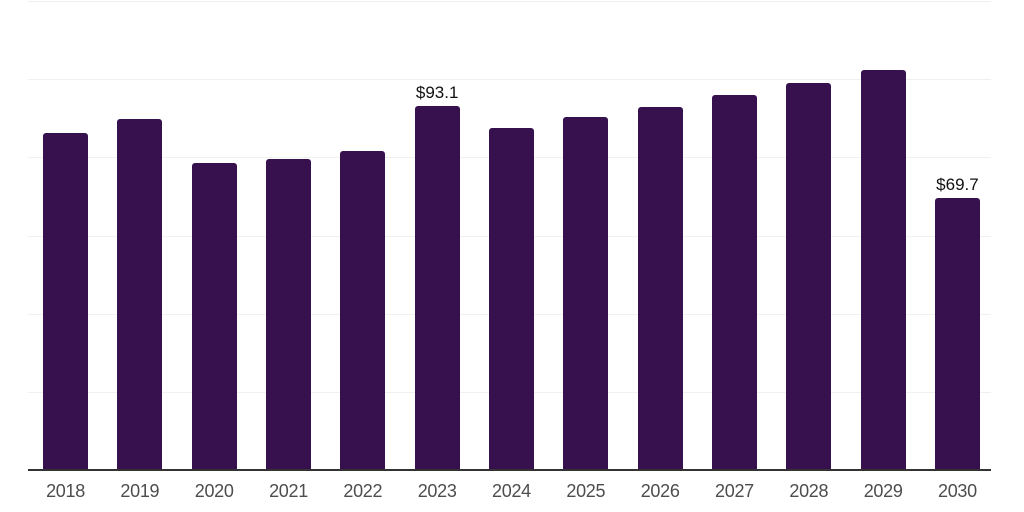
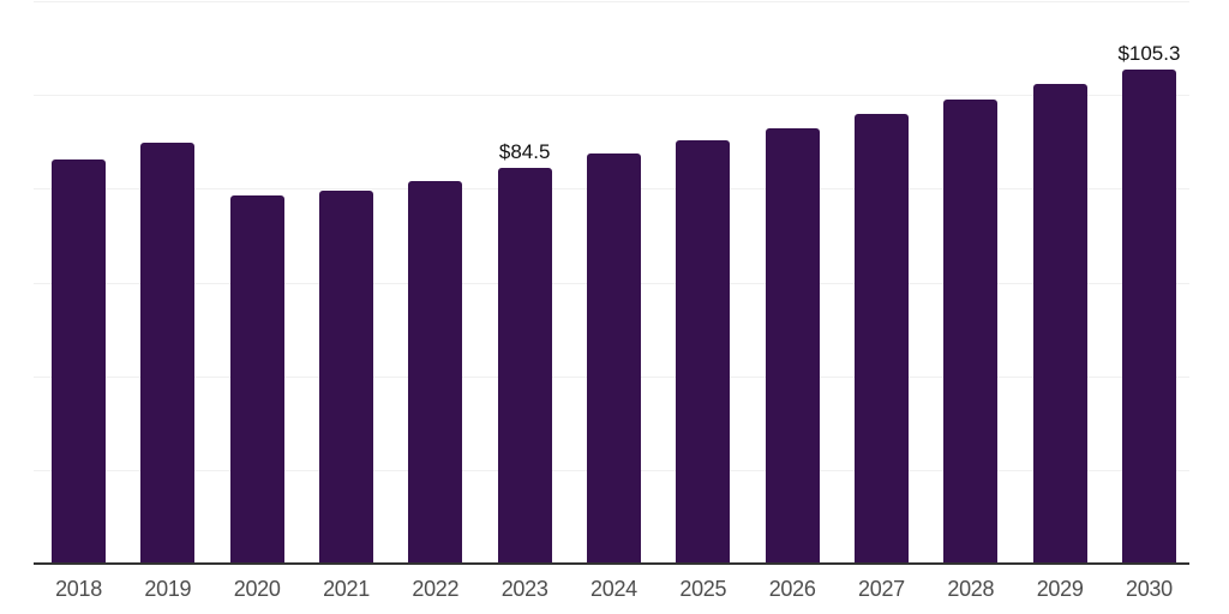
2023: $93.1 -> $84.5
2030: $69.7 -> $105.3
